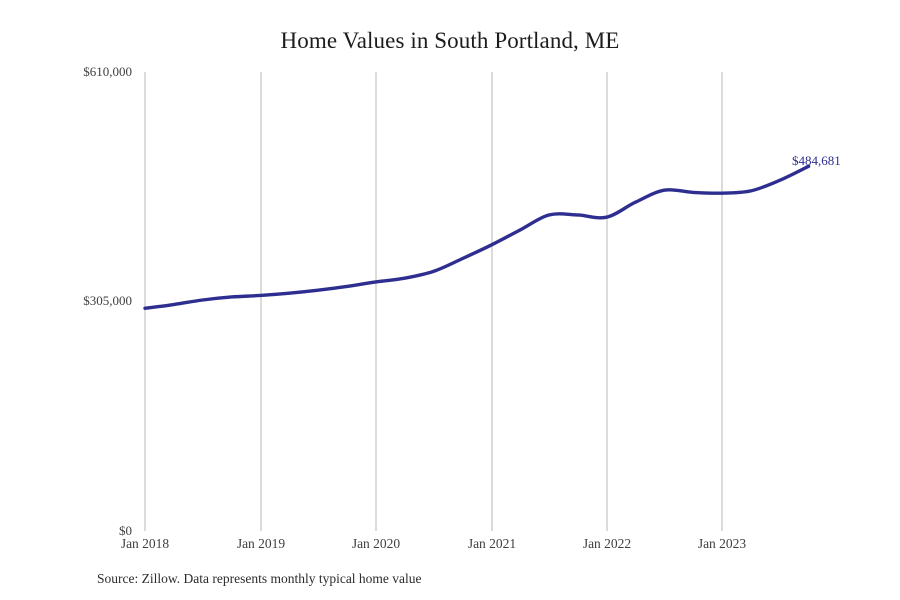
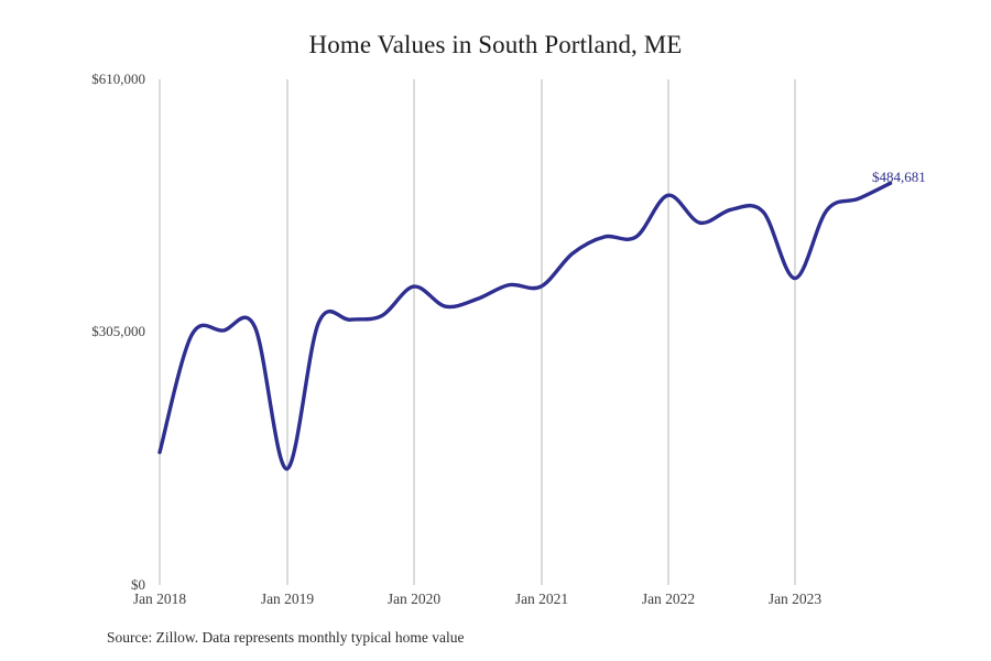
Jan 2018: $300000 -> $160000
Jan 2019: $310000 -> $140000
Jan 2020: $330000 -> $360000
Jan 2021: $380000 -> $360000
Jan 2022: $420000 -> $470000
Jan 2023: $450000 -> $370000
